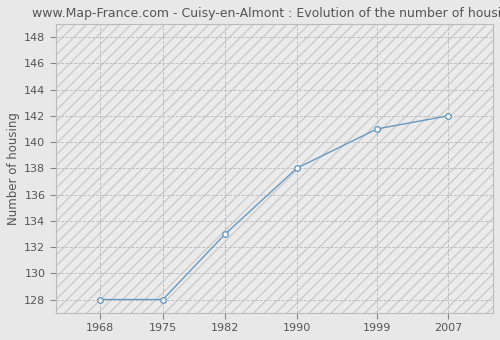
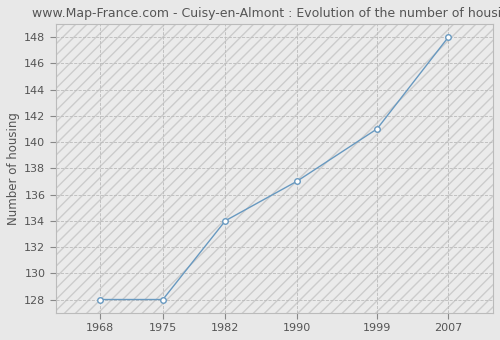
1982: 133 -> 134
1990: 138 -> 137
2007: 142 -> 148
